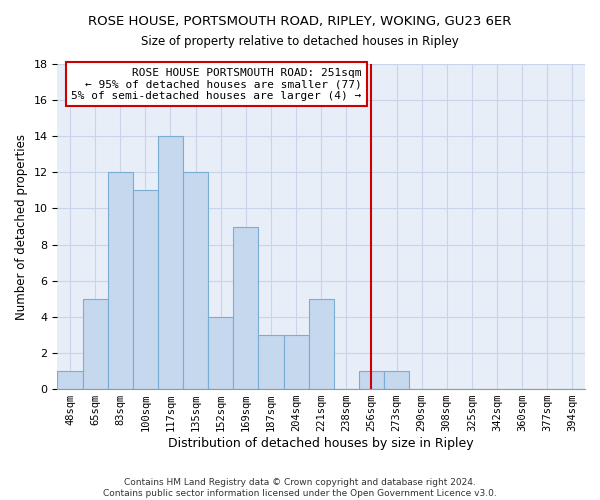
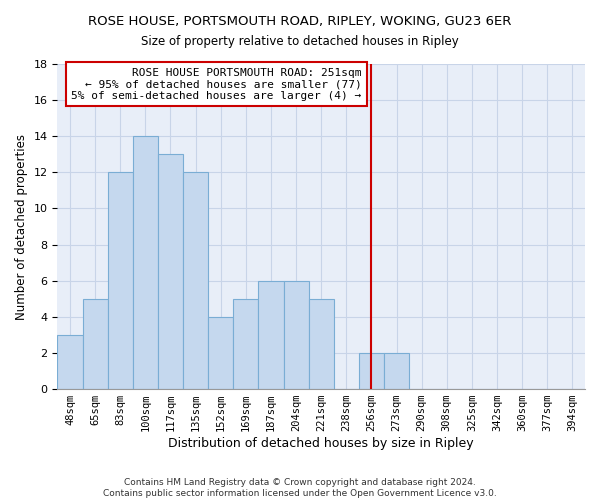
48sqm: 1 -> 3
100sqm: 11 -> 14
117sqm: 14 -> 13
169sqm: 9 -> 5
187sqm: 3 -> 6
204sqm: 3 -> 6
256sqm: 1 -> 2
273sqm: 1 -> 2
